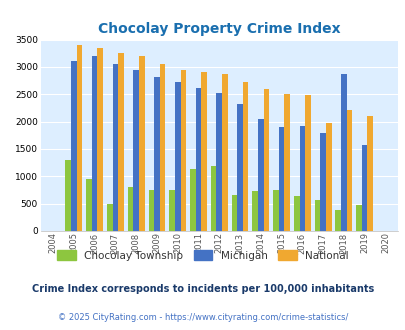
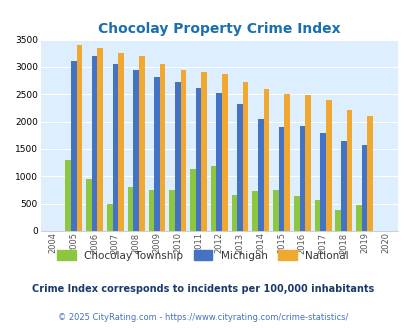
National/2017: 1980 -> 2390
Michigan/2018: 2880 -> 1640
